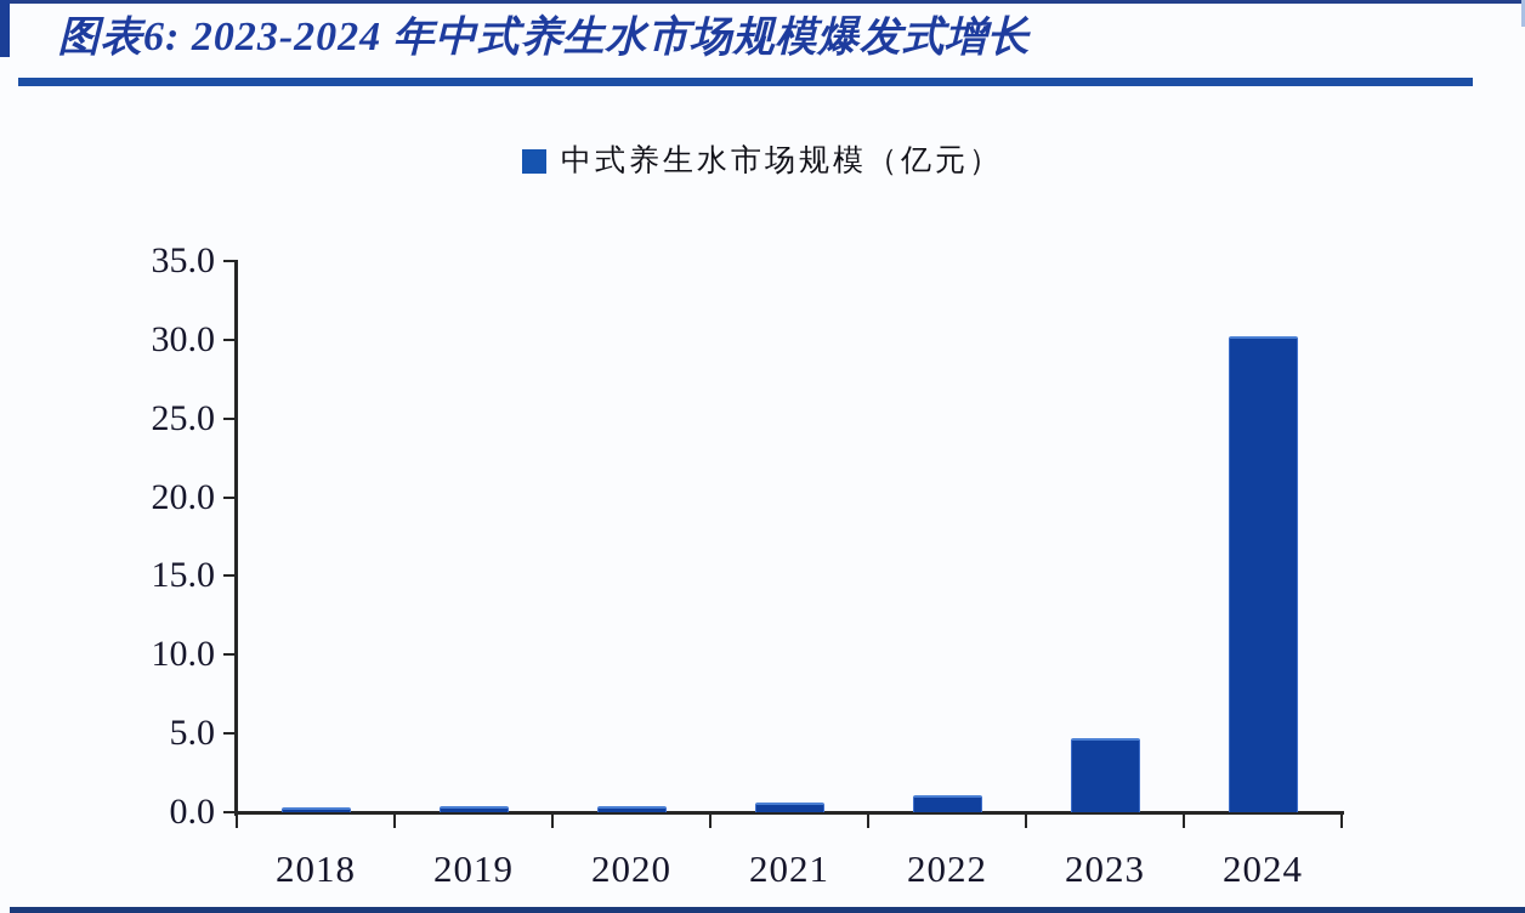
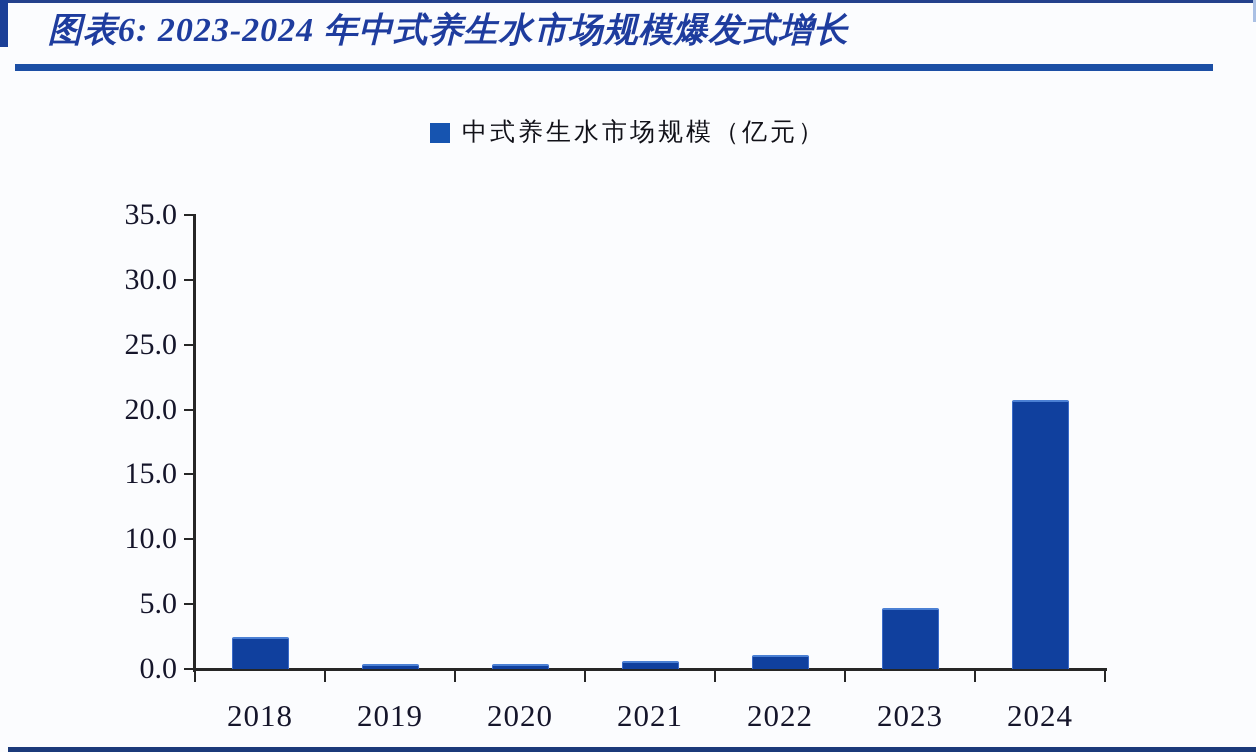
2018: 0.3 -> 2.5
2024: 30.2 -> 20.7
